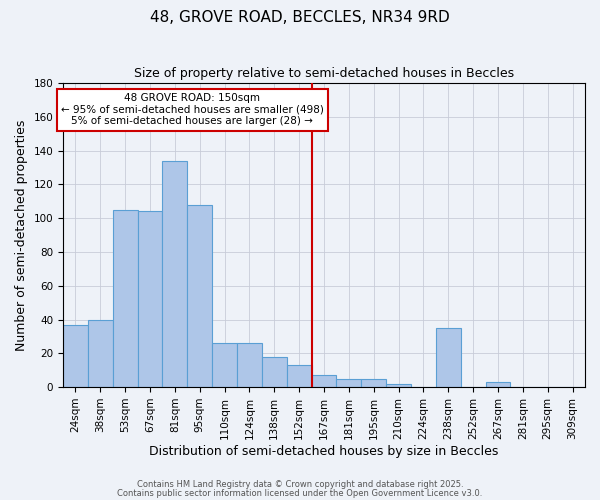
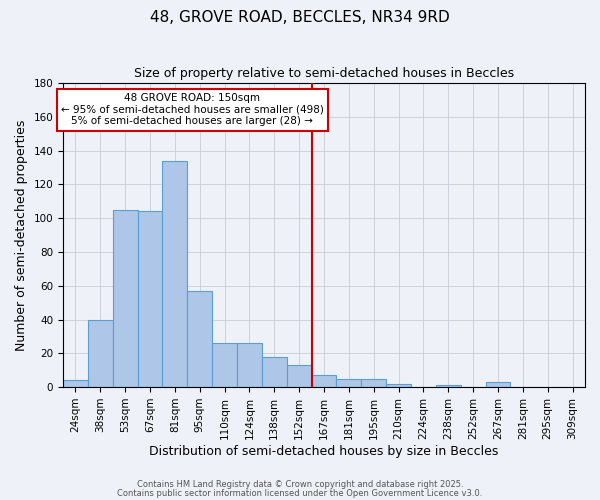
24sqm: 37 -> 4
95sqm: 108 -> 57
238sqm: 35 -> 1
